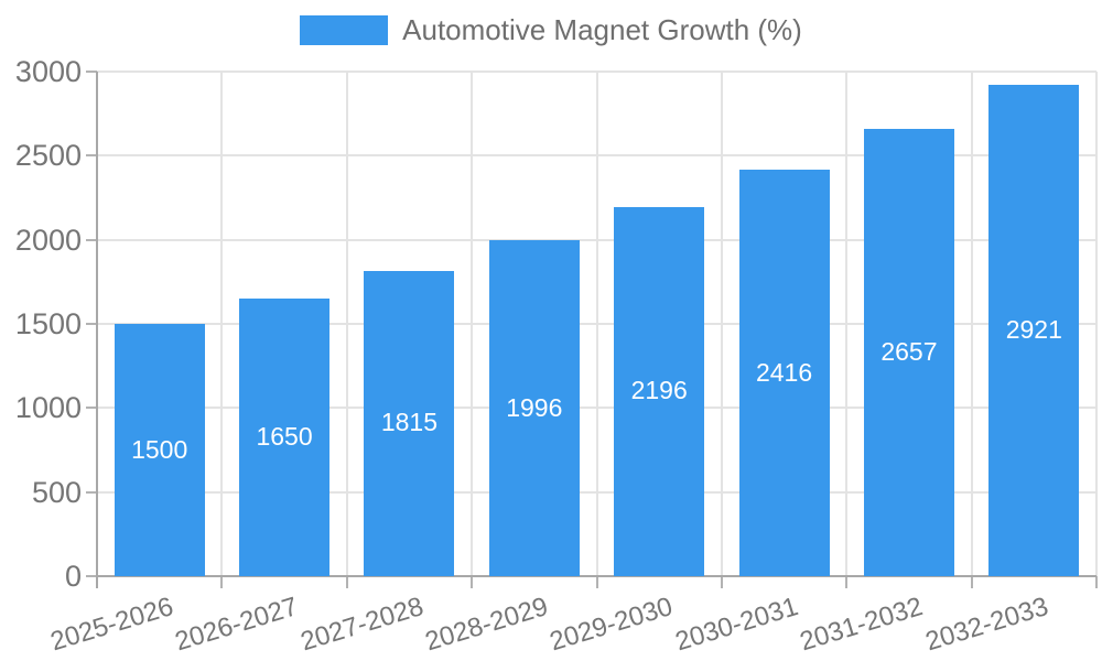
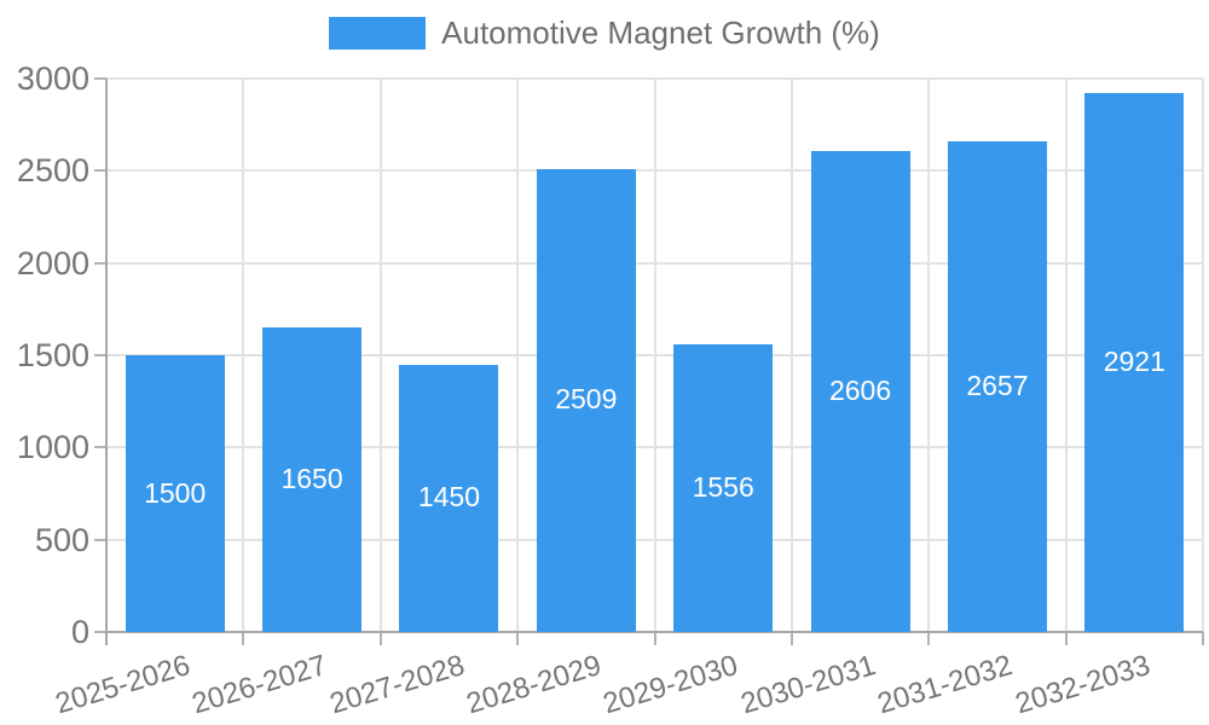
2027-2028: 1815 -> 1450
2028-2029: 1996 -> 2509
2029-2030: 2196 -> 1556
2030-2031: 2416 -> 2606
